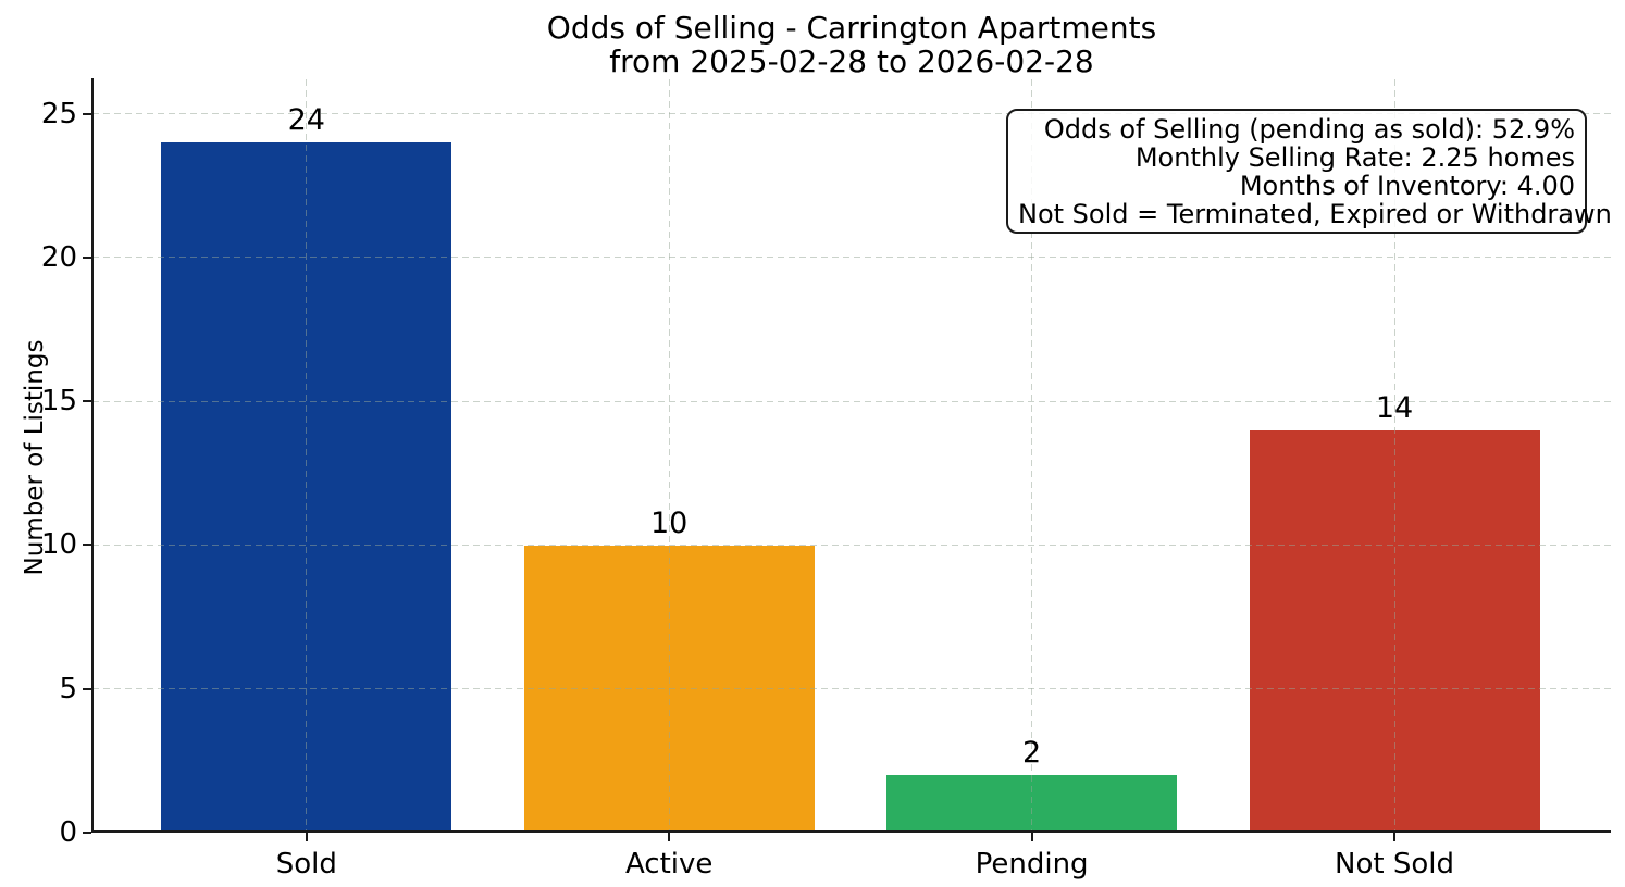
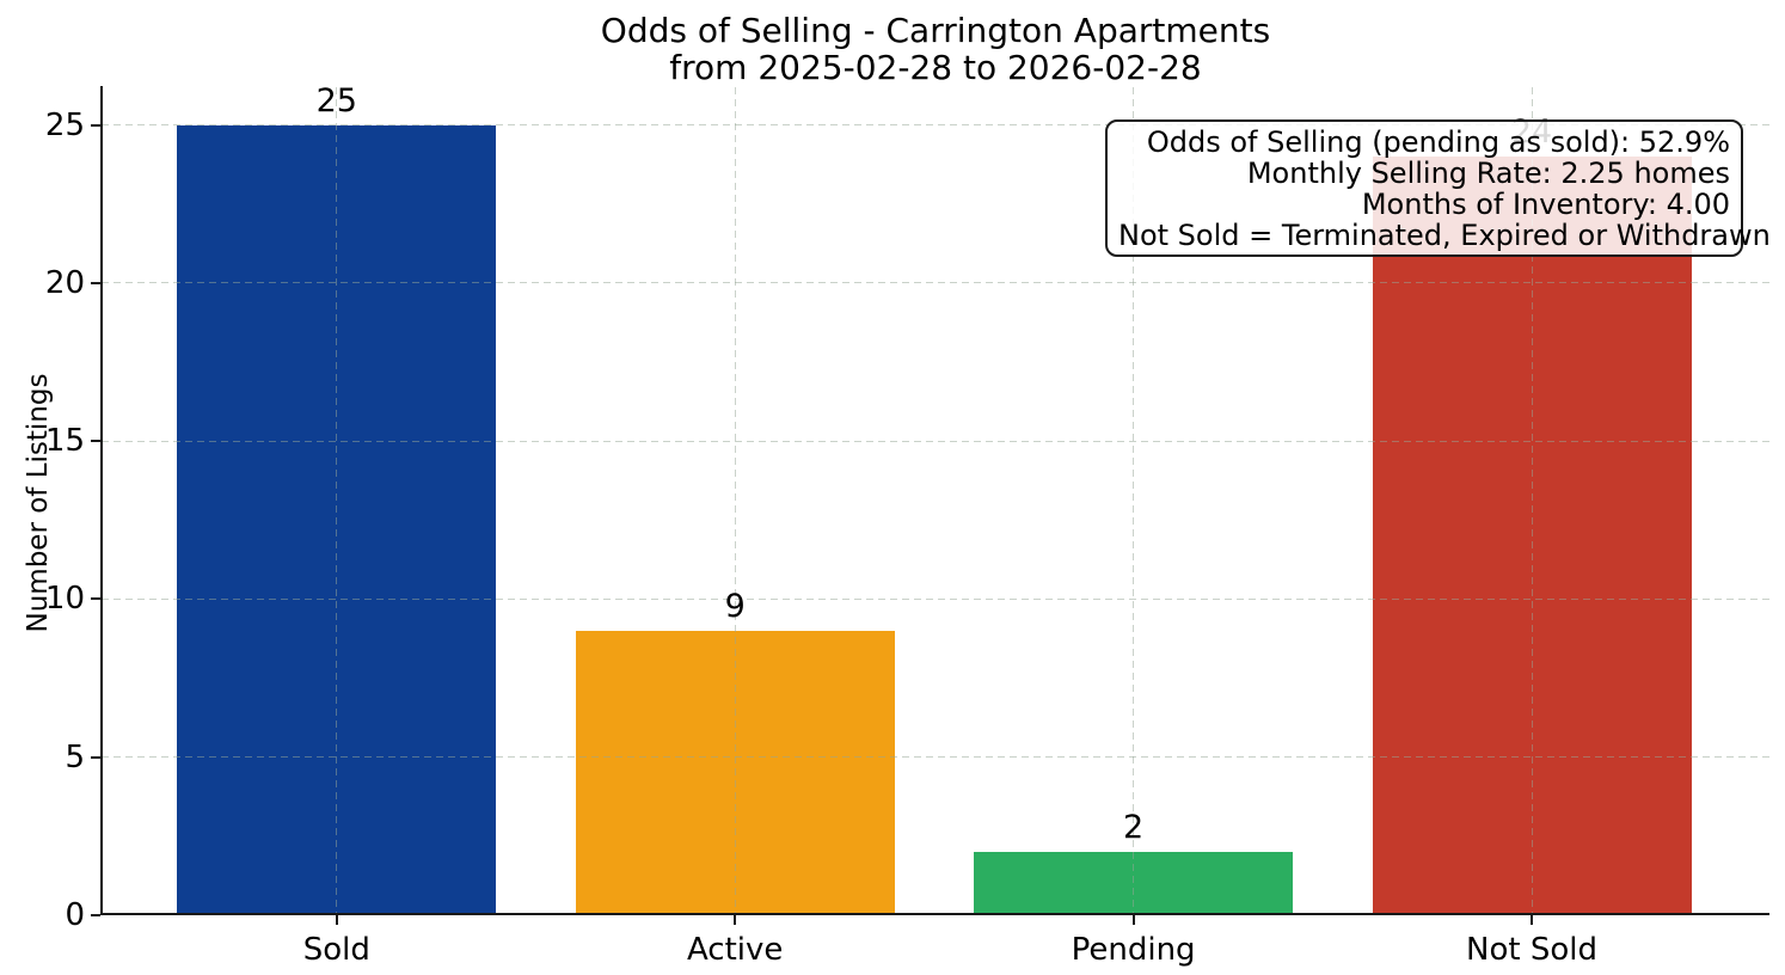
Sold: 24 -> 25
Active: 10 -> 9
Not Sold: 14 -> 24
